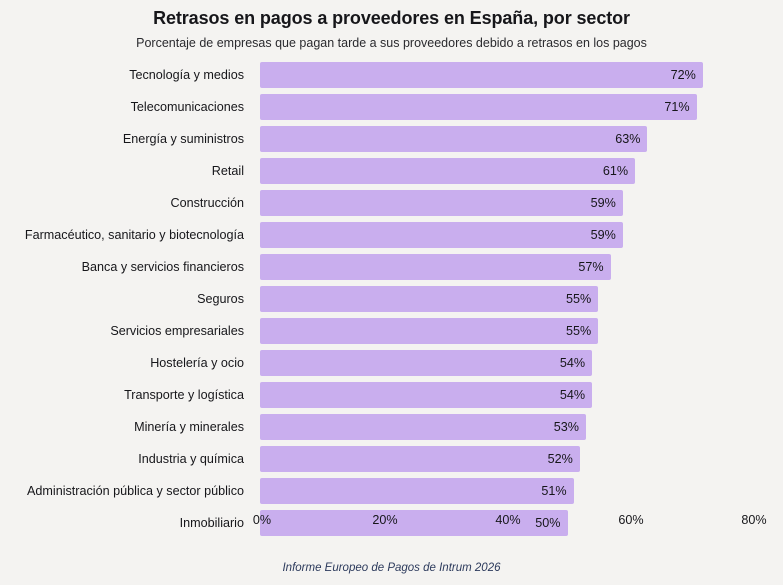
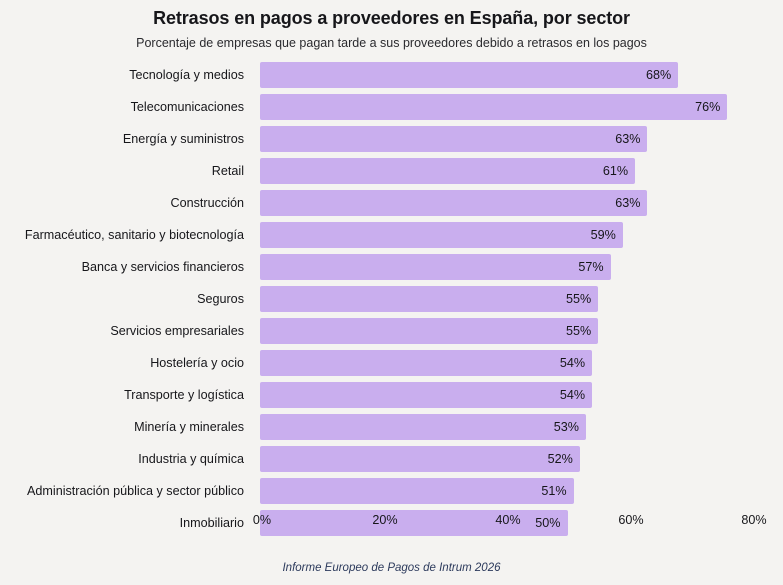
Tecnología y medios: 72% -> 68%
Telecomunicaciones: 71% -> 76%
Construcción: 59% -> 63%
